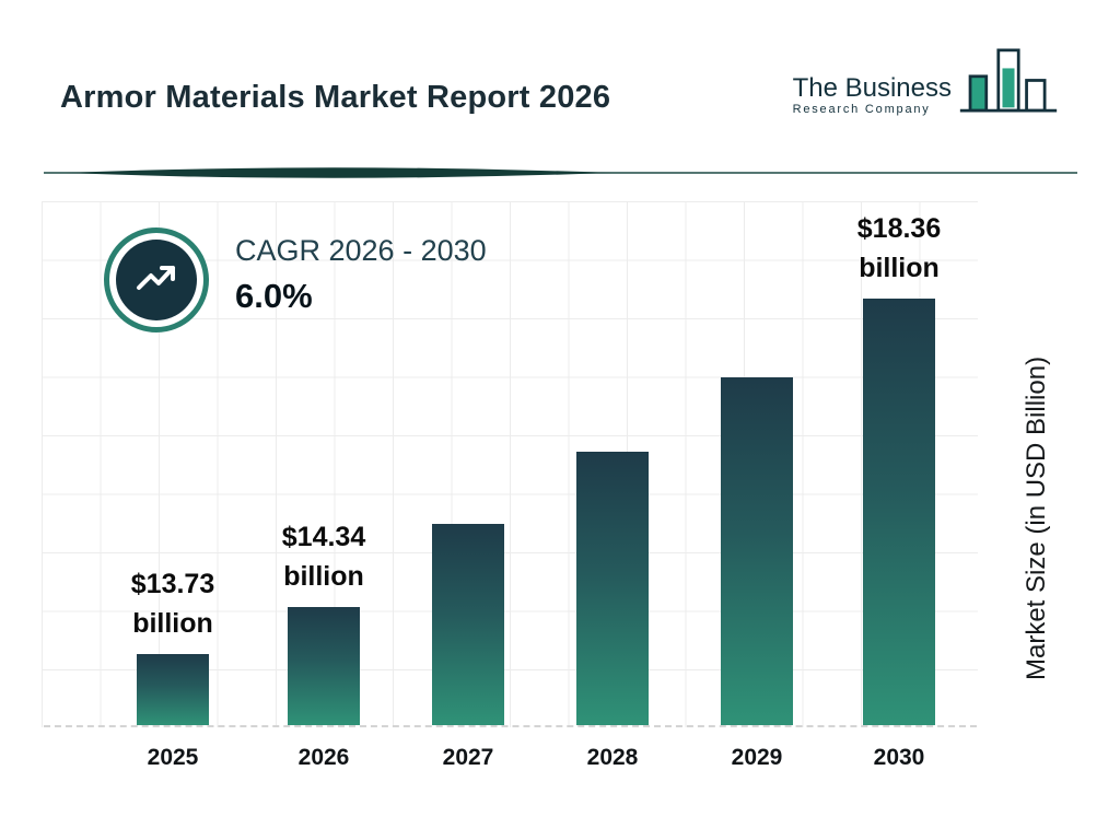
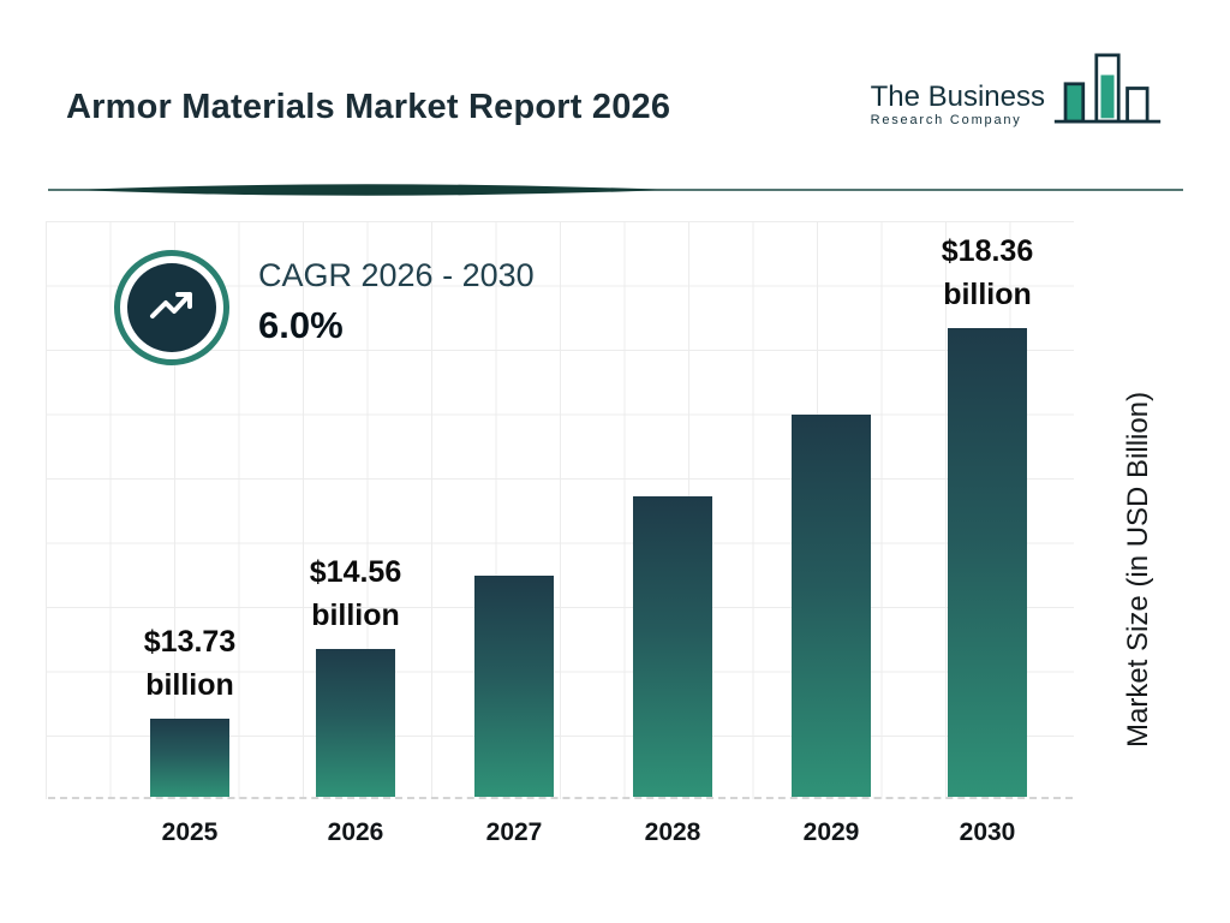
2026: $14.34 -> $14.56
